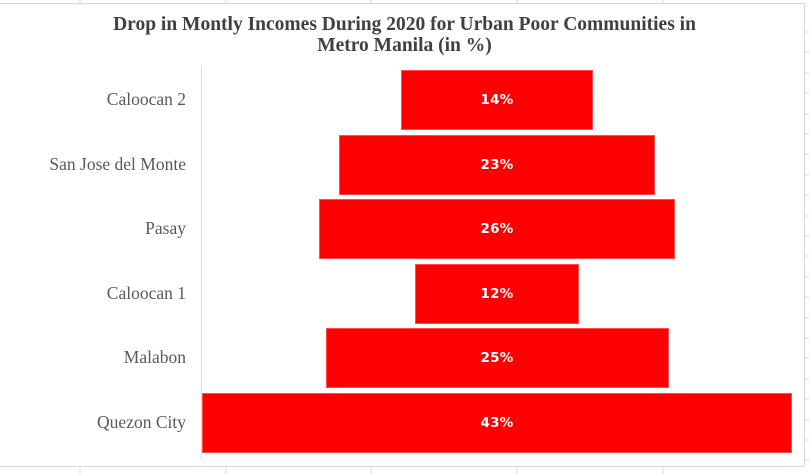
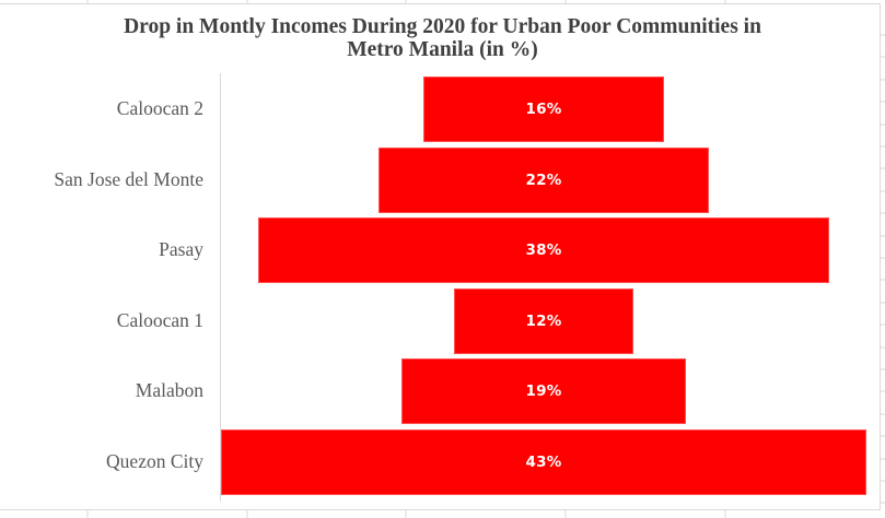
Caloocan 2: 14% -> 16%
San Jose del Monte: 23% -> 22%
Pasay: 26% -> 38%
Malabon: 25% -> 19%
